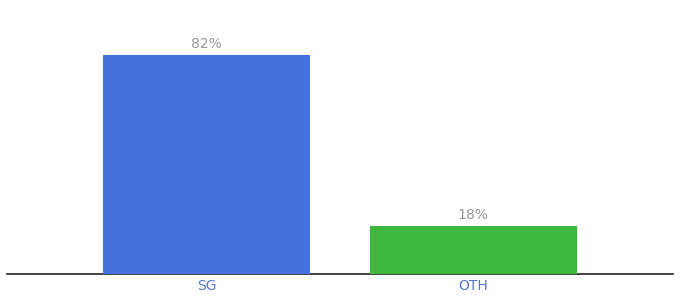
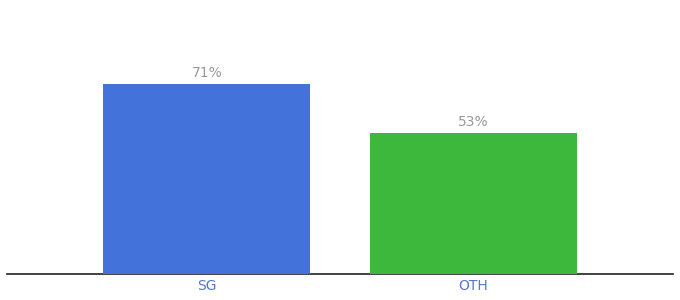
SG: 82% -> 71%
OTH: 18% -> 53%
